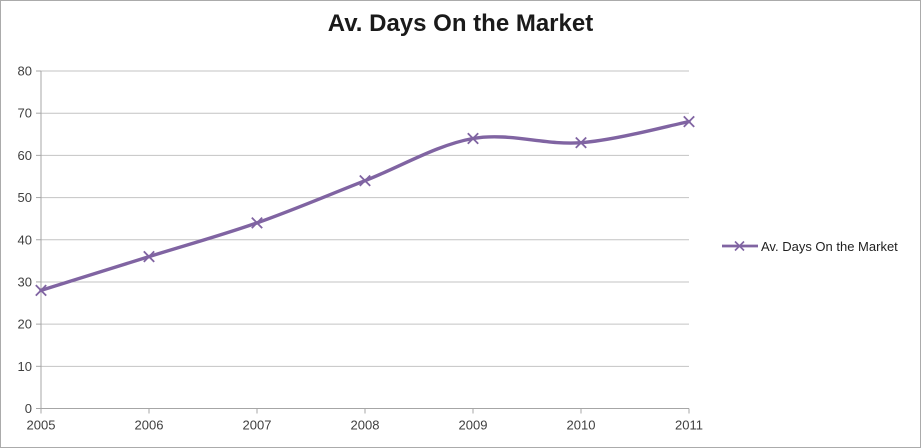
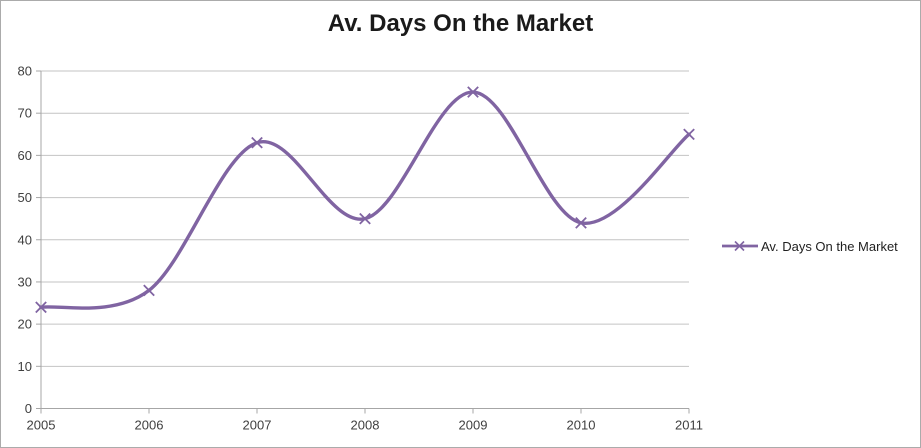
2005: 28 -> 24
2006: 36 -> 28
2007: 44 -> 63
2008: 54 -> 45
2009: 64 -> 75
2010: 63 -> 44
2011: 68 -> 65
